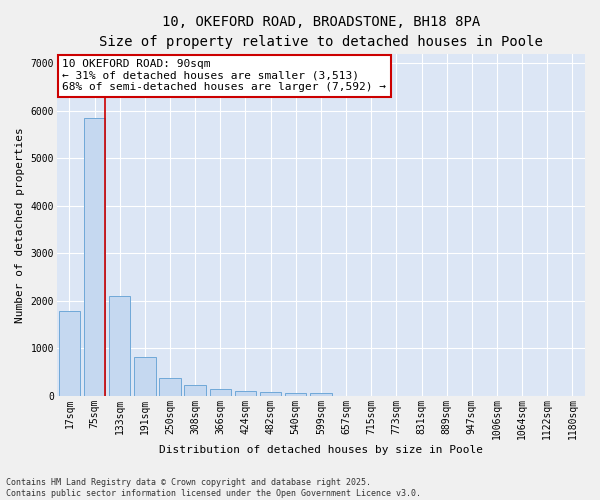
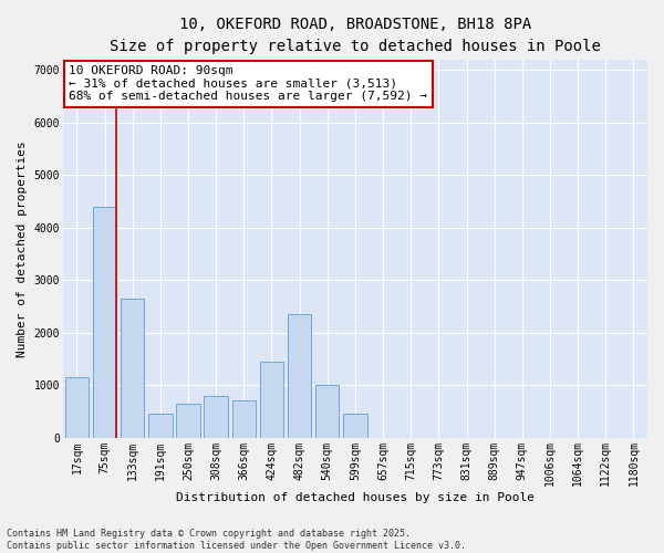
17sqm: 1780 -> 1150
75sqm: 5850 -> 4400
133sqm: 2100 -> 2650
191sqm: 820 -> 450
250sqm: 370 -> 650
308sqm: 220 -> 800
366sqm: 130 -> 700
424sqm: 100 -> 1450
482sqm: 80 -> 2350
540sqm: 60 -> 1000
599sqm: 50 -> 450
